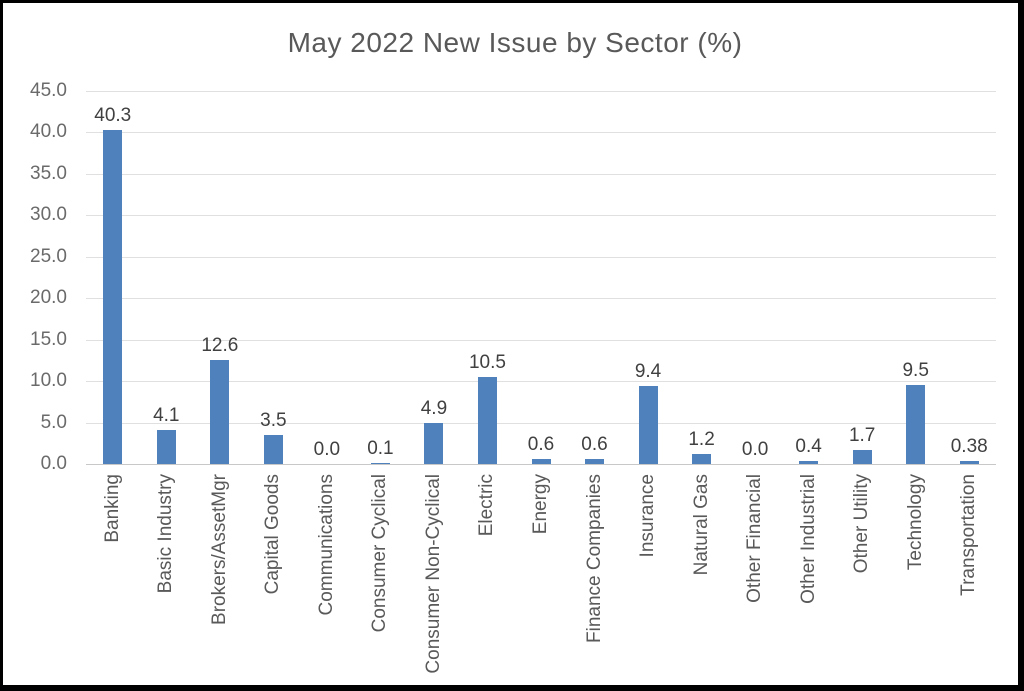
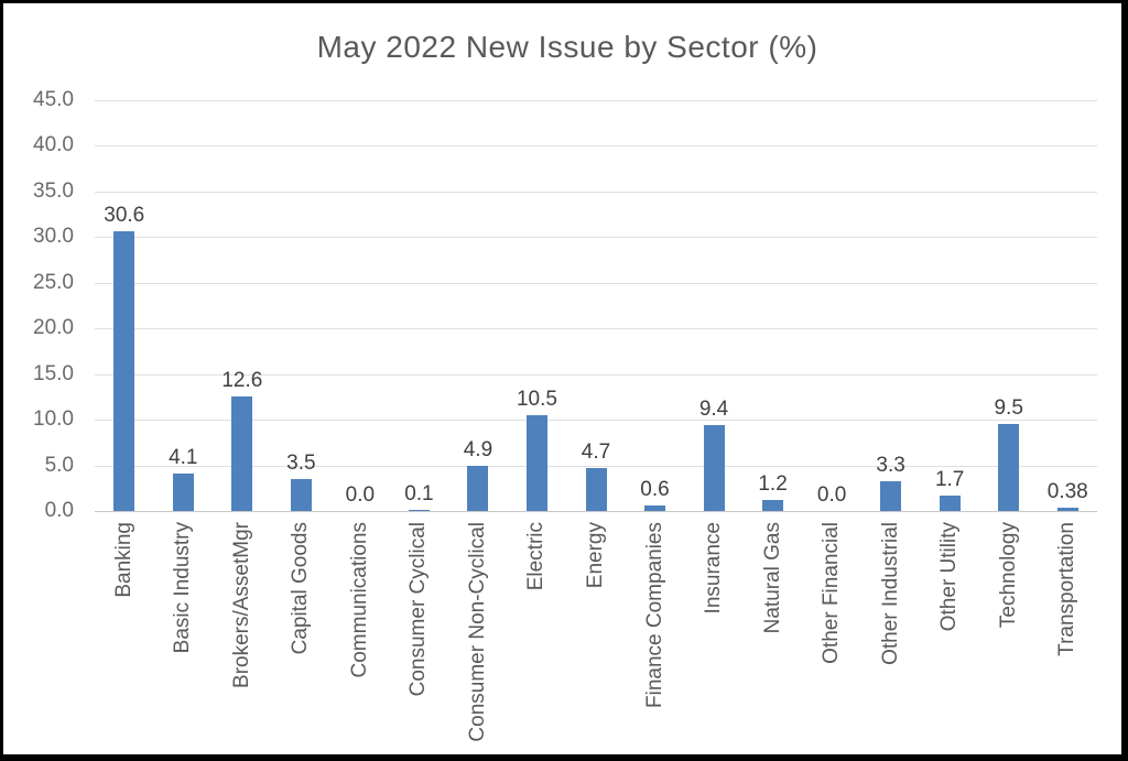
Banking: 40.3 -> 30.6
Energy: 0.6 -> 4.7
Other Industrial: 0.4 -> 3.3
